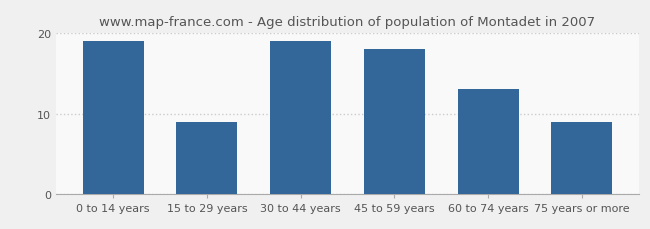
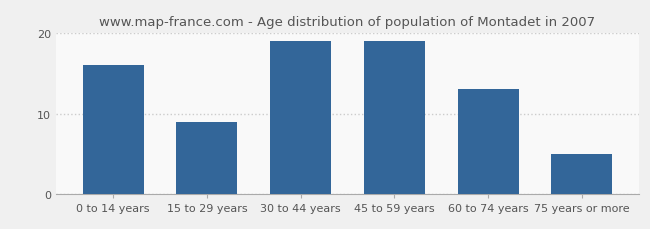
0 to 14 years: 19 -> 16
45 to 59 years: 18 -> 19
75 years or more: 9 -> 5
